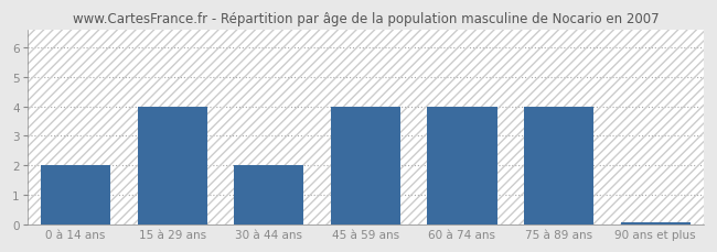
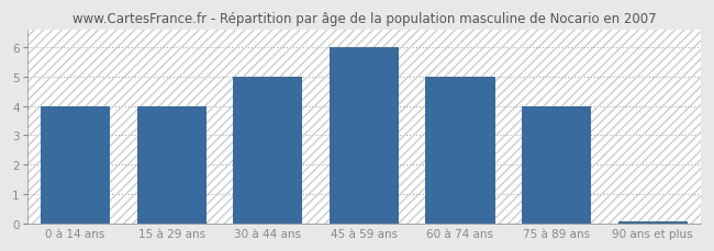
0 à 14 ans: 2.00 -> 4.00
30 à 44 ans: 2.00 -> 5.00
45 à 59 ans: 4.00 -> 6.00
60 à 74 ans: 4.00 -> 5.00
